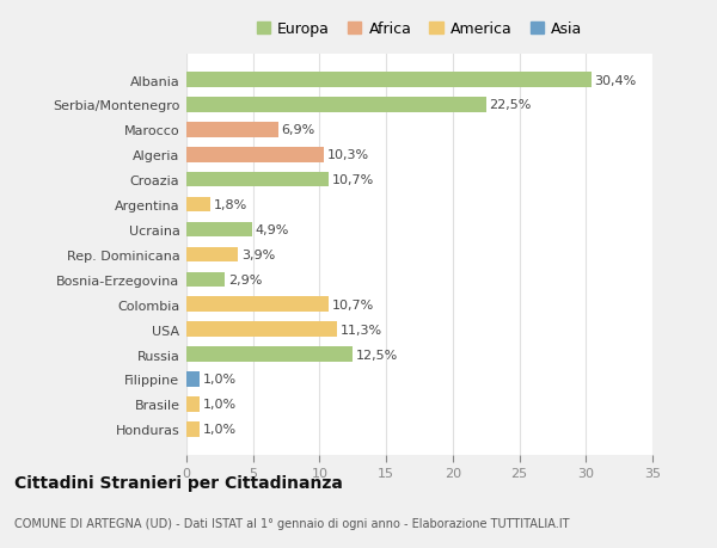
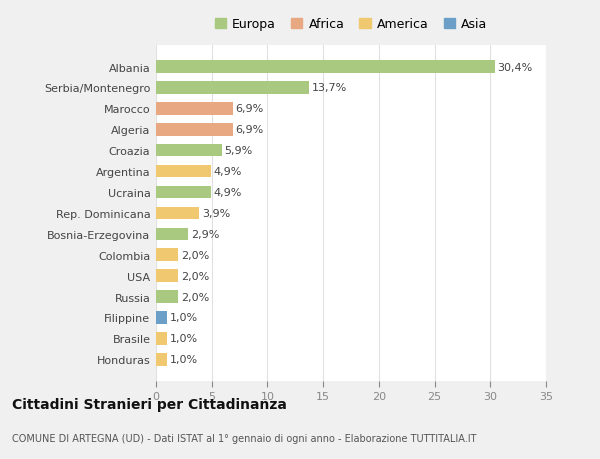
Serbia/Montenegro: 22,5% -> 13,7%
Algeria: 10,3% -> 6,9%
Croazia: 10,7% -> 5,9%
Argentina: 1,8% -> 4,9%
Colombia: 10,7% -> 2,0%
USA: 11,3% -> 2,0%
Russia: 12,5% -> 2,0%
